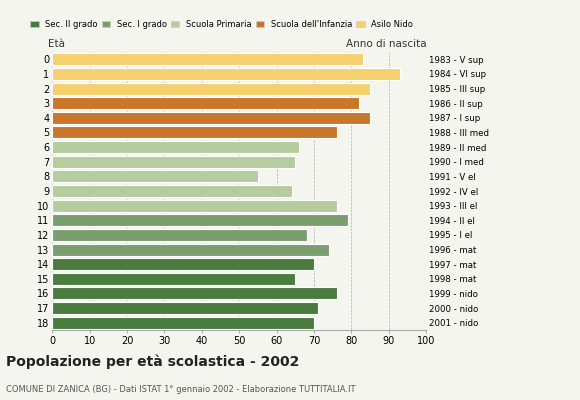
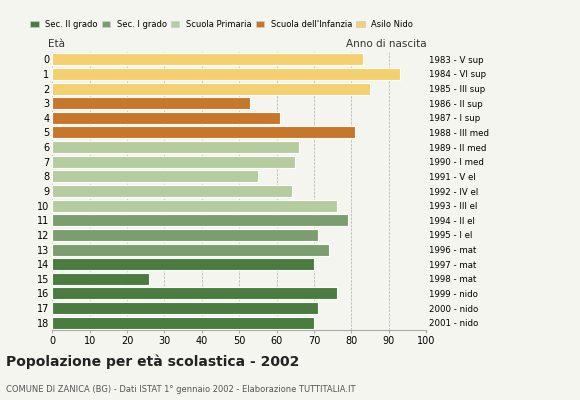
3: 82 -> 53
4: 85 -> 61
5: 76 -> 81
12: 68 -> 71
15: 65 -> 26
